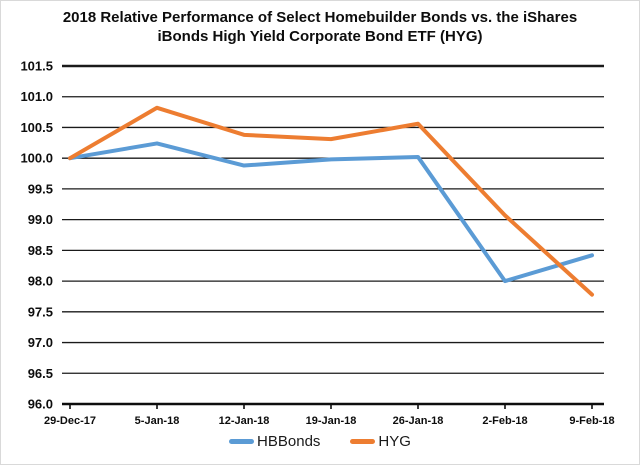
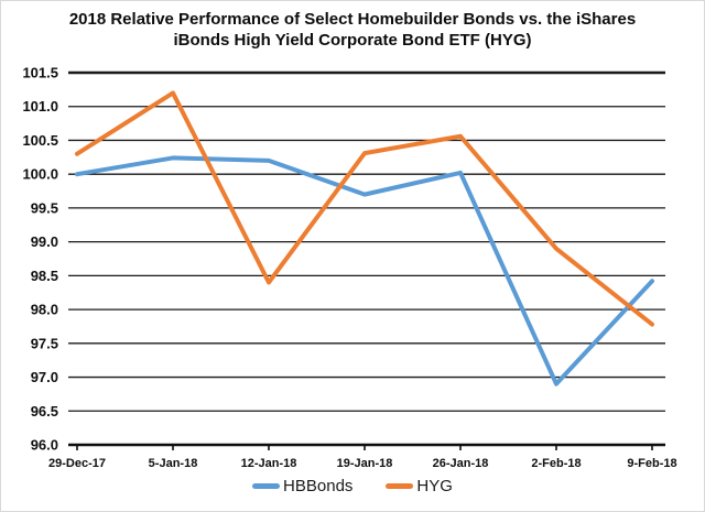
HYG/29-Dec-17: 100.0 -> 100.3
HYG/5-Jan-18: 100.8 -> 101.2
HBBonds/12-Jan-18: 99.9 -> 100.2
HYG/12-Jan-18: 100.4 -> 98.4
HBBonds/19-Jan-18: 100.0 -> 99.7
HBBonds/2-Feb-18: 98.0 -> 96.9
HYG/2-Feb-18: 99.1 -> 98.9
